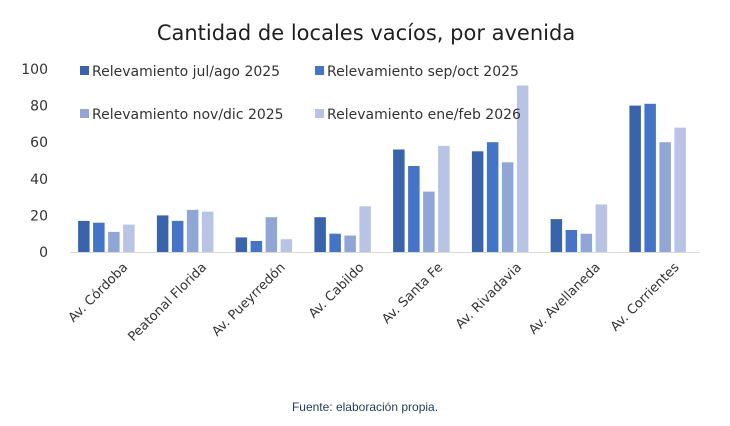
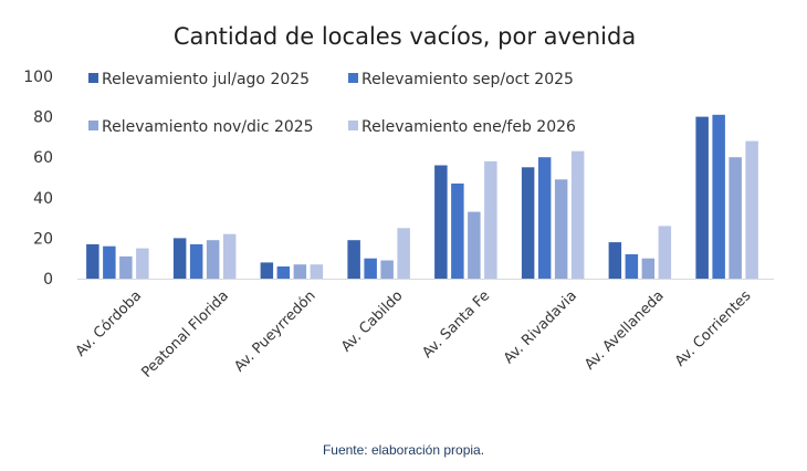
Relevamiento nov/dic 2025/Peatonal Florida: 23 -> 19
Relevamiento nov/dic 2025/Av. Pueyrredón: 19 -> 7
Relevamiento ene/feb 2026/Av. Rivadavia: 91 -> 63
